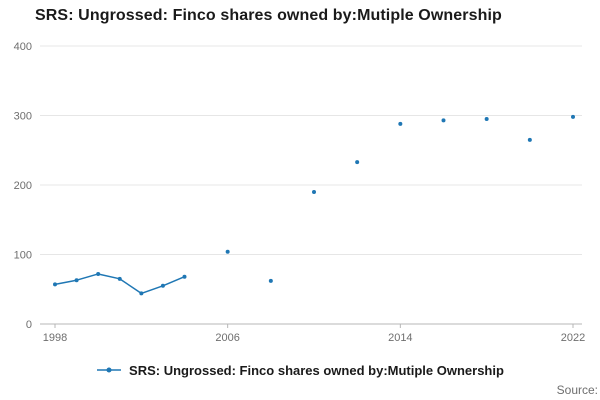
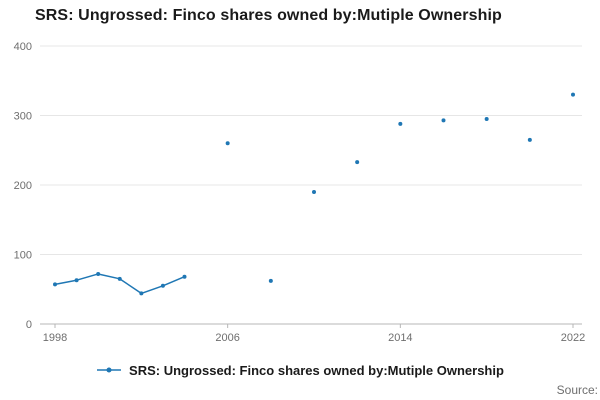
2006: 100 -> 260
2022: 300 -> 330
